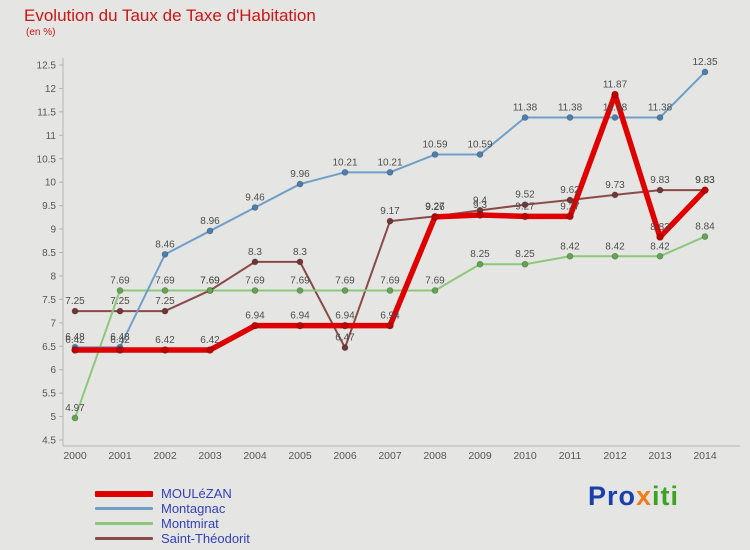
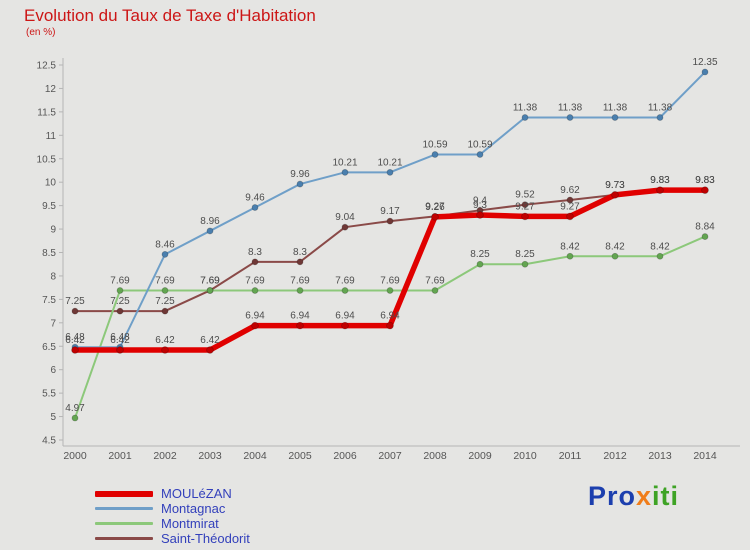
Saint-Théodorit/2006: 6.47 -> 9.04
MOULéZAN/2012: 11.87 -> 9.73
MOULéZAN/2013: 8.83 -> 9.83
